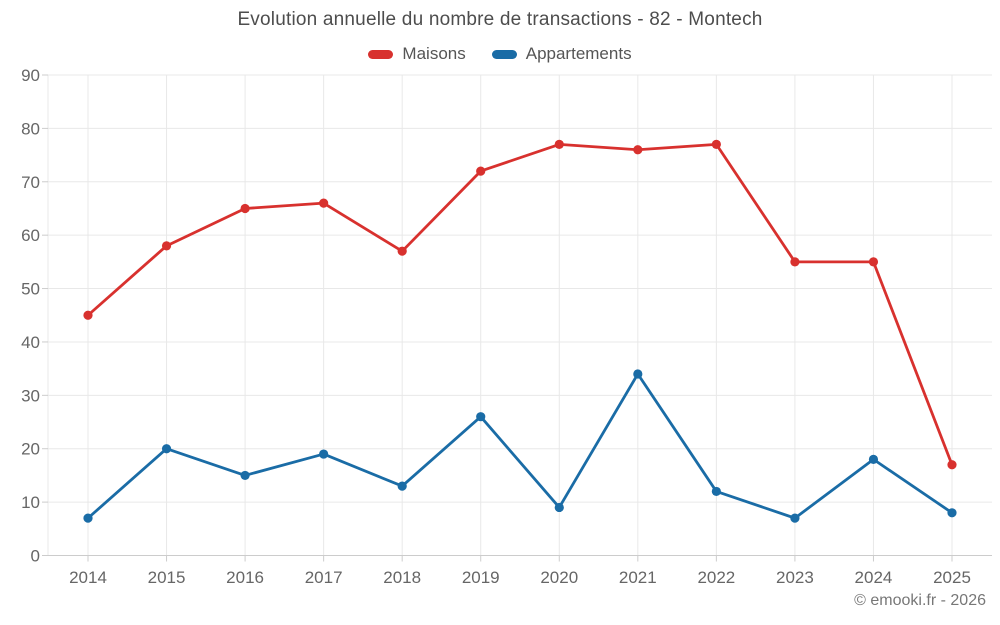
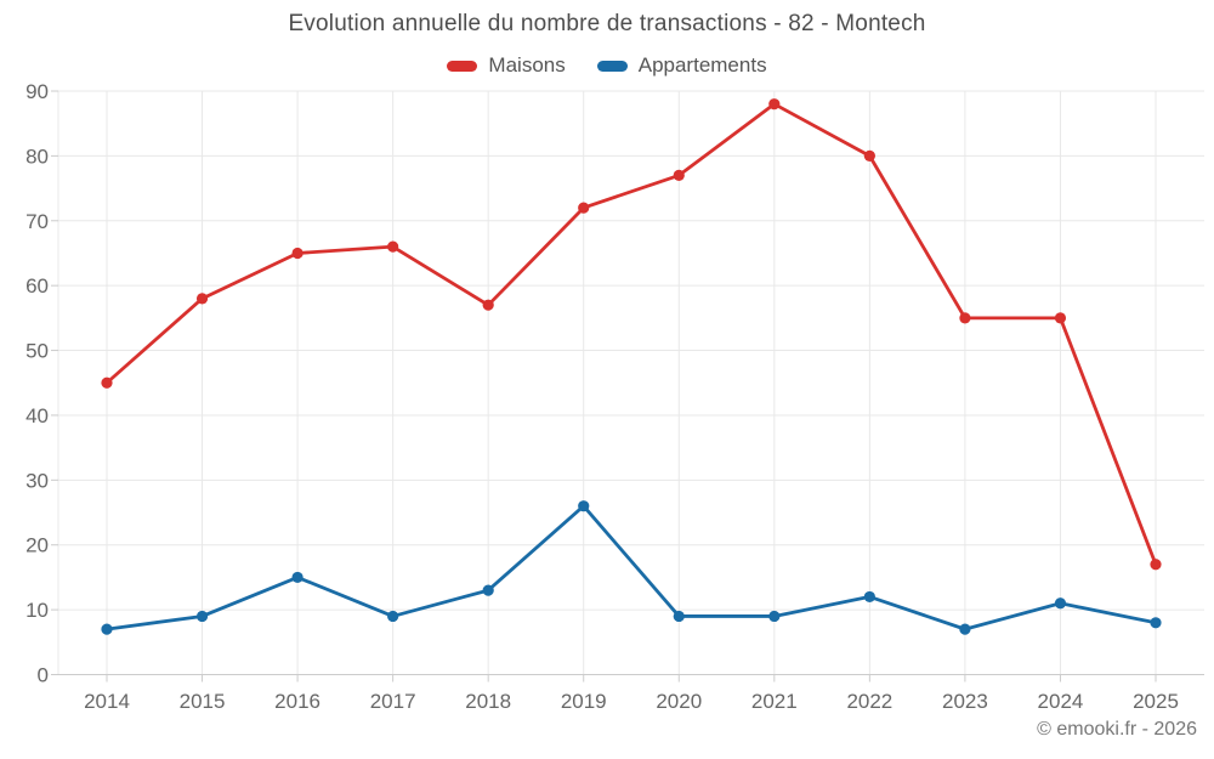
Appartements/2015: 20 -> 9
Appartements/2017: 19 -> 9
Maisons/2021: 76 -> 88
Appartements/2021: 34 -> 9
Maisons/2022: 77 -> 80
Appartements/2024: 18 -> 11
